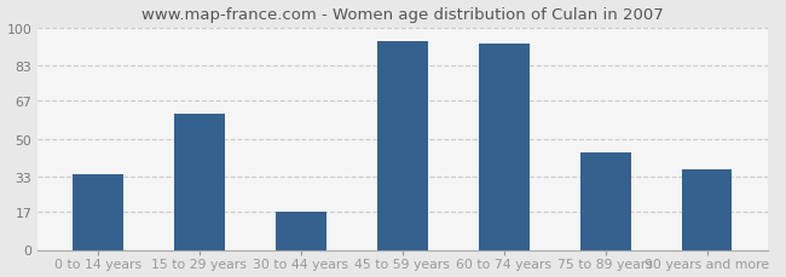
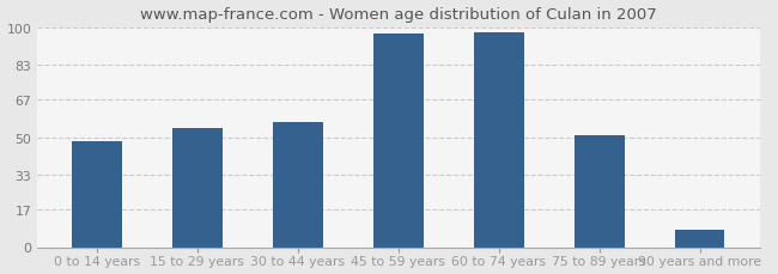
0 to 14 years: 34 -> 48
15 to 29 years: 61 -> 54
30 to 44 years: 17 -> 57
45 to 59 years: 94 -> 97
60 to 74 years: 93 -> 98
75 to 89 years: 44 -> 51
90 years and more: 36 -> 8
